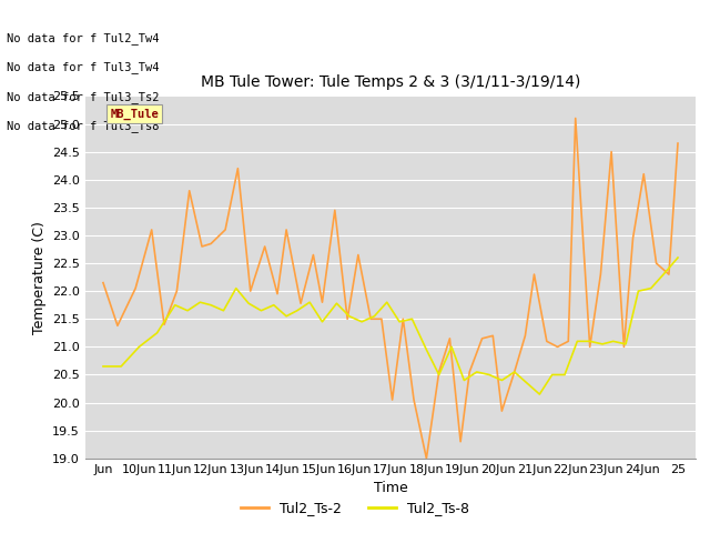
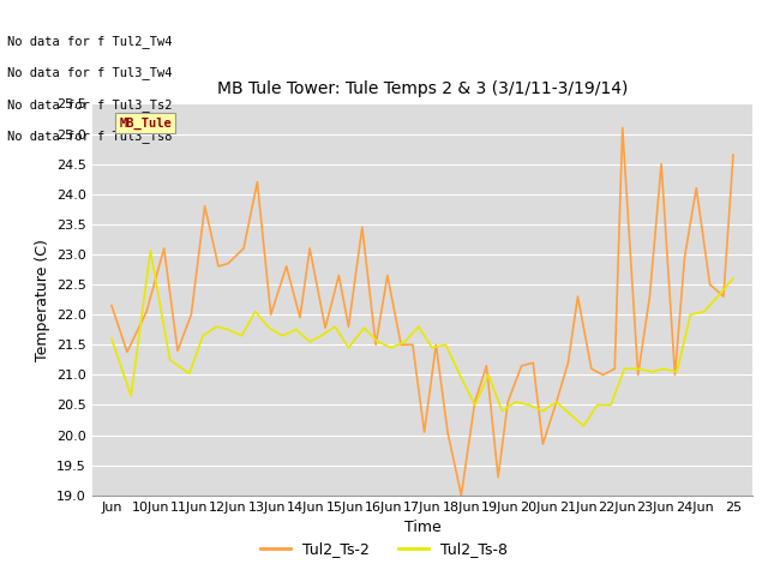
Tul2_Ts-8/Jun: 20.65 -> 21.60
Tul2_Ts-8/10Jun: 21.00 -> 23.06
Tul2_Ts-8/11Jun: 21.75 -> 21.02
